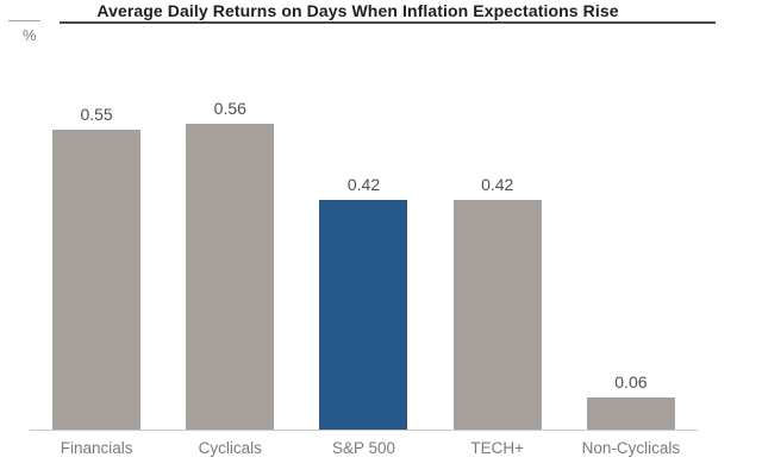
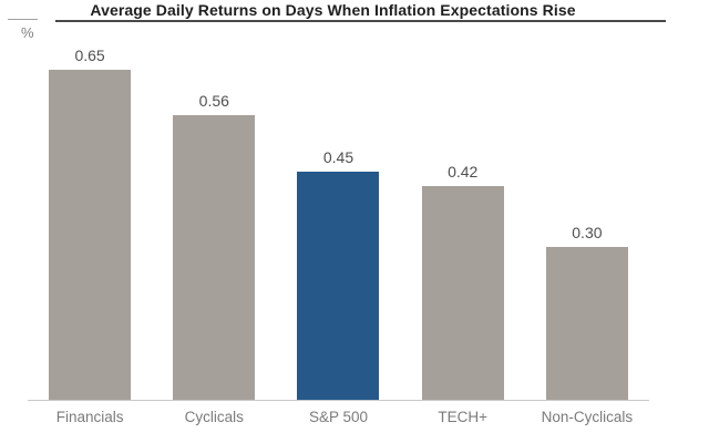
Financials: 0.55 -> 0.65
S&P 500: 0.42 -> 0.45
Non-Cyclicals: 0.06 -> 0.30
